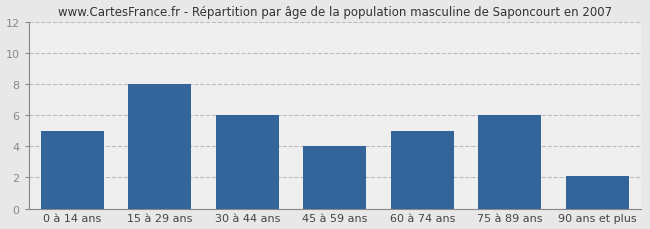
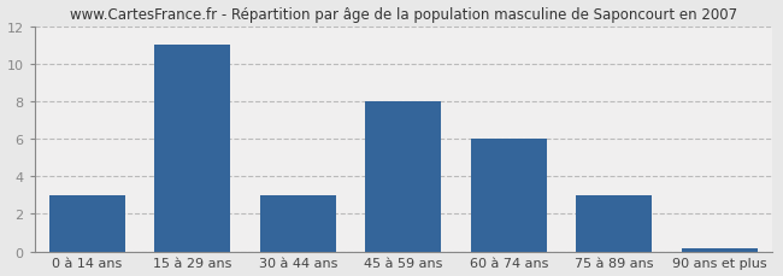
0 à 14 ans: 5.0 -> 3.0
15 à 29 ans: 8.0 -> 11.0
30 à 44 ans: 6.0 -> 3.0
45 à 59 ans: 4.0 -> 8.0
60 à 74 ans: 5.0 -> 6.0
75 à 89 ans: 6.0 -> 3.0
90 ans et plus: 2.1 -> 0.1
